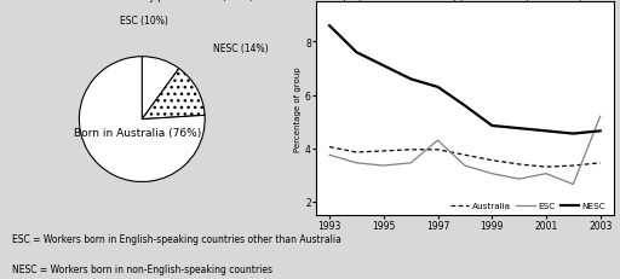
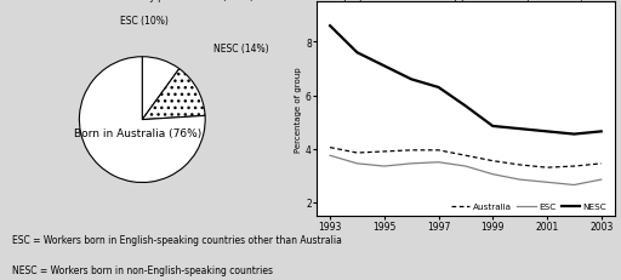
ESC/1997: 4.30 -> 3.50
ESC/2001: 3.05 -> 2.75
ESC/2003: 5.20 -> 2.85
